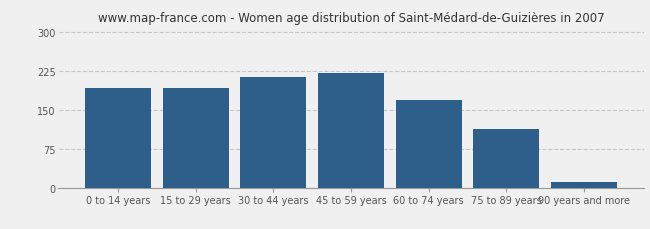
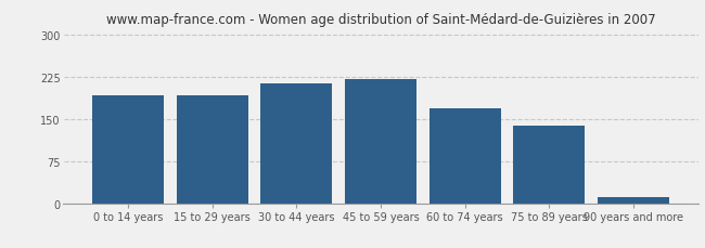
75 to 89 years: 112 -> 138
